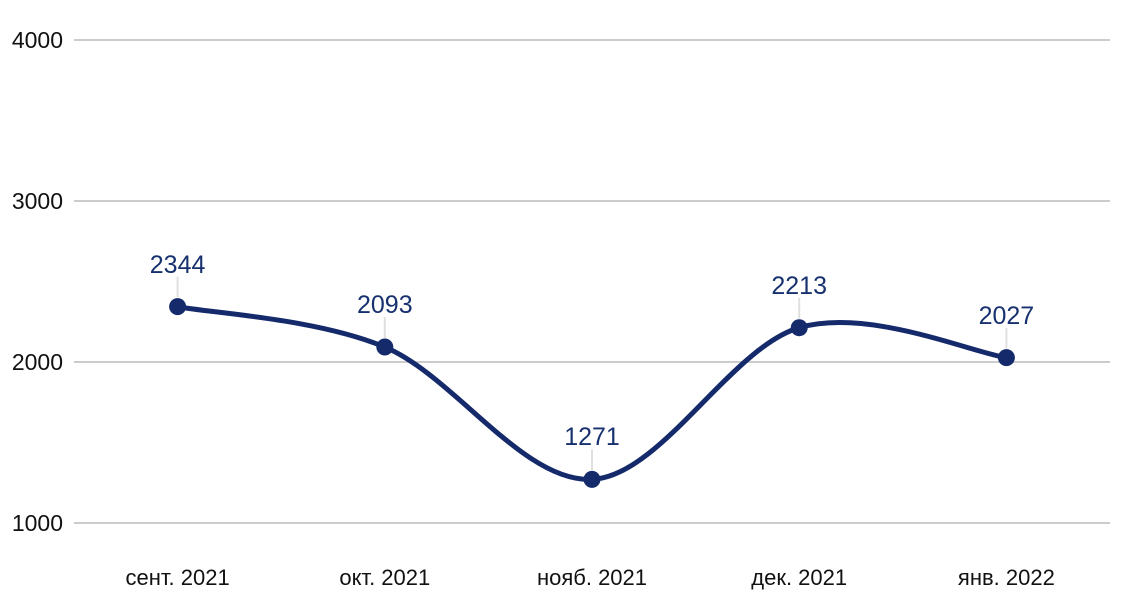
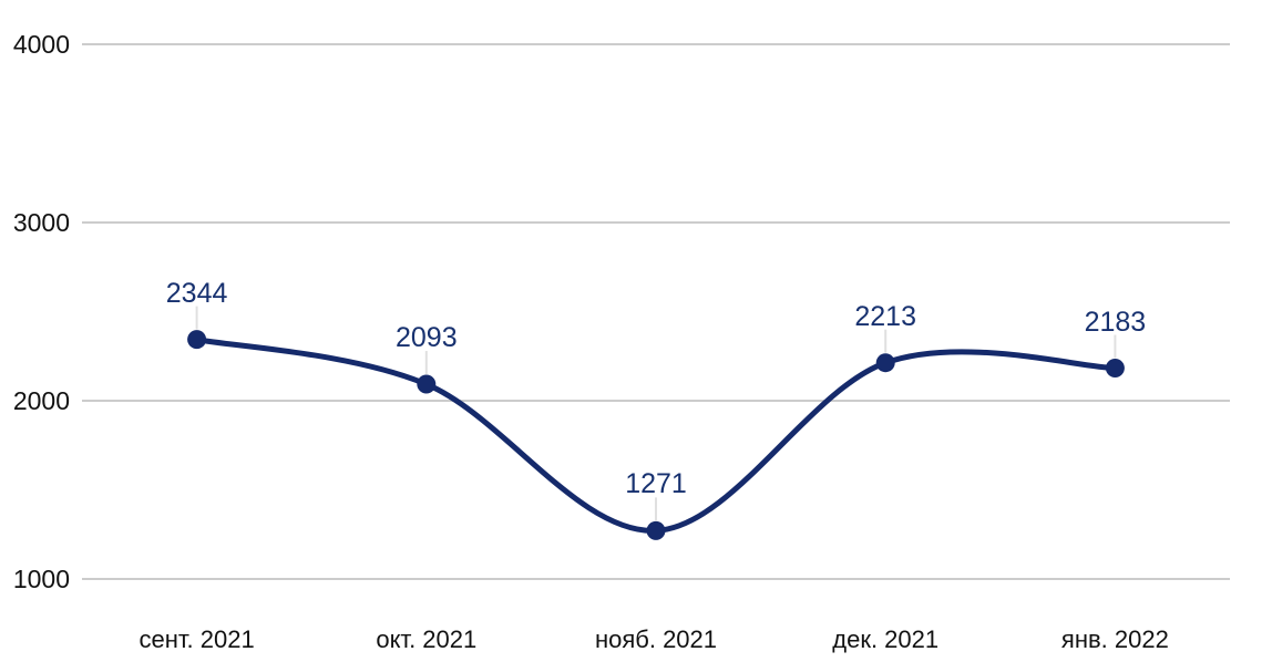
янв. 2022: 2027 -> 2183
